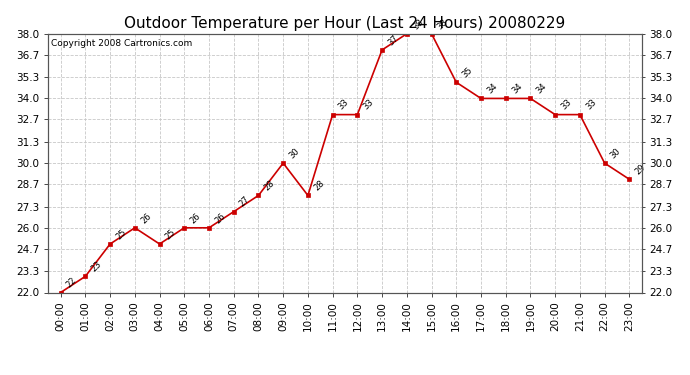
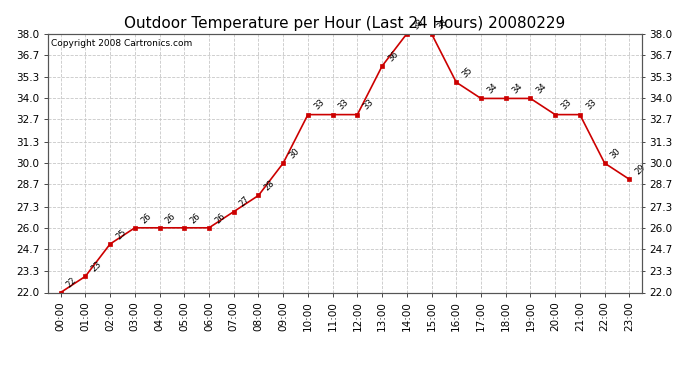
04:00: 25 -> 26
10:00: 28 -> 33
13:00: 37 -> 36
